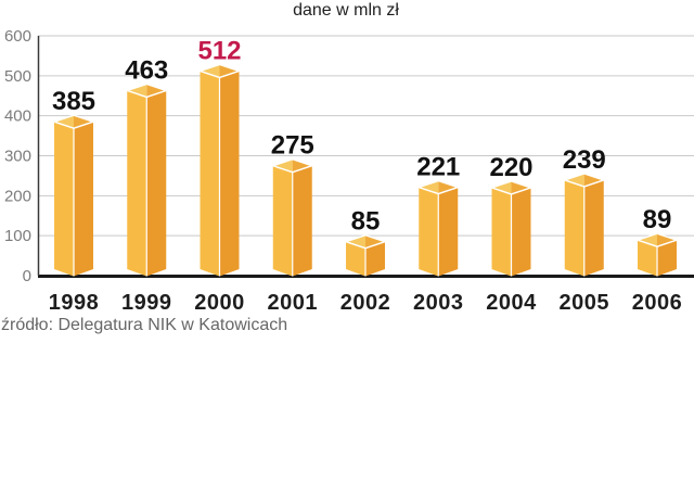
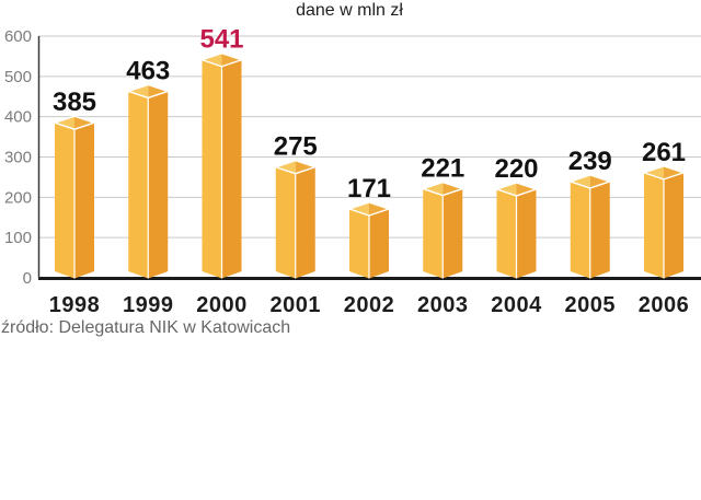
2000: 512 -> 541
2002: 85 -> 171
2006: 89 -> 261
